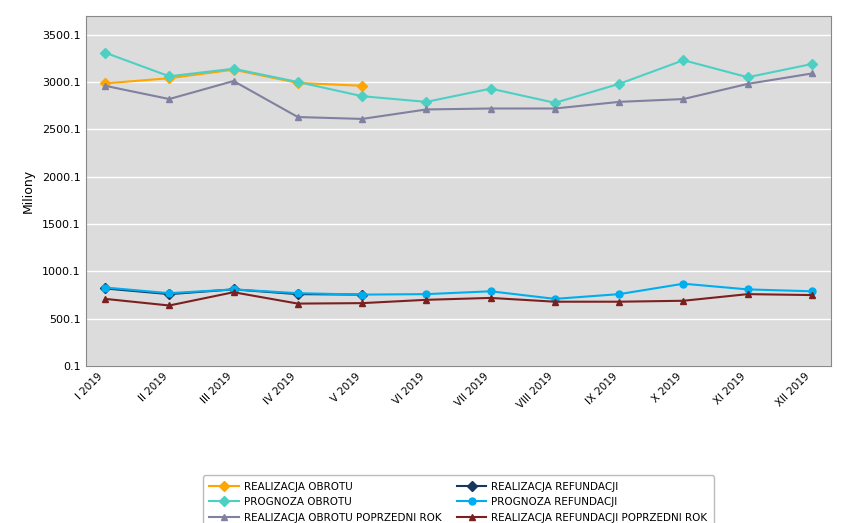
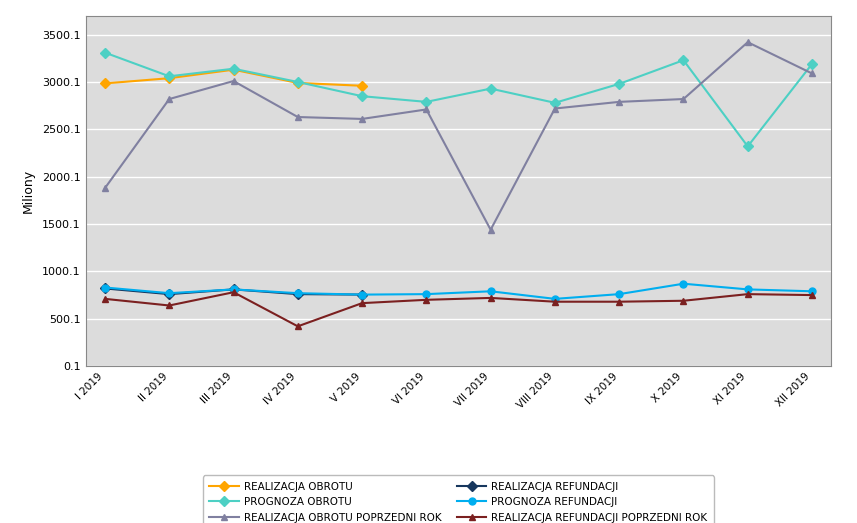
REALIZACJA OBROTU POPRZEDNI ROK/I 2019: 2960 -> 1880
REALIZACJA REFUNDACJI POPRZEDNI ROK/IV 2019: 660 -> 420
REALIZACJA OBROTU POPRZEDNI ROK/VII 2019: 2720 -> 1440
PROGNOZA OBROTU/XI 2019: 3050 -> 2320
REALIZACJA OBROTU POPRZEDNI ROK/XI 2019: 2980 -> 3420
